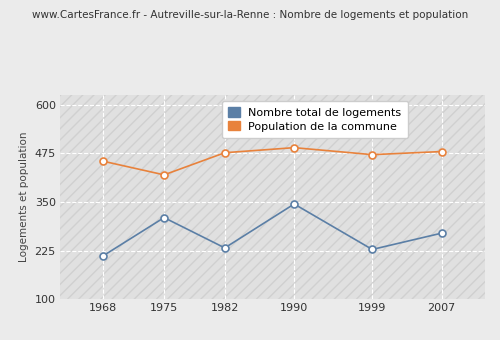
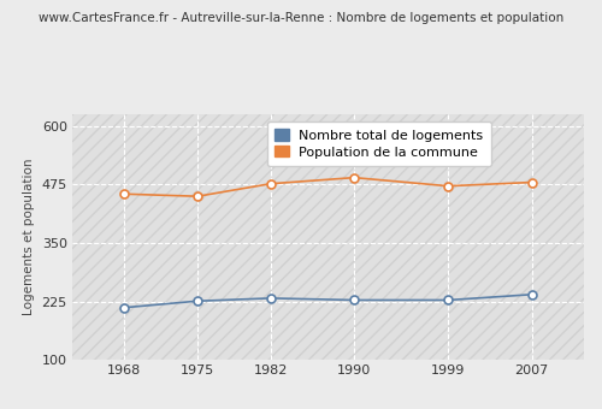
Nombre total de logements/1975: 310 -> 226
Population de la commune/1975: 420 -> 450
Nombre total de logements/1990: 345 -> 228
Nombre total de logements/2007: 270 -> 240
